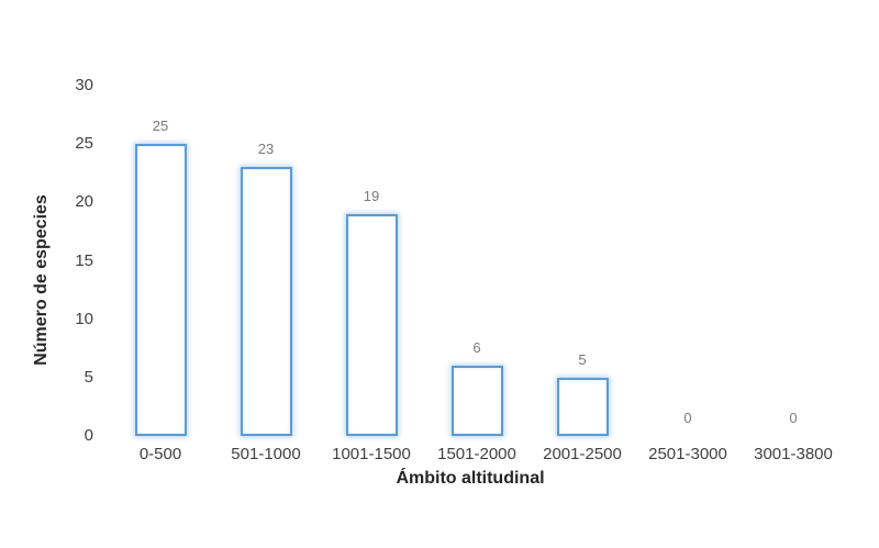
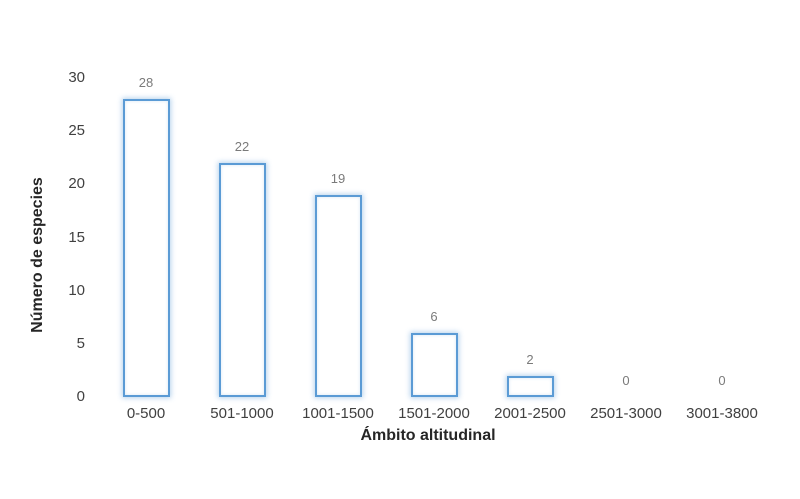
0-500: 25 -> 28
501-1000: 23 -> 22
2001-2500: 5 -> 2
